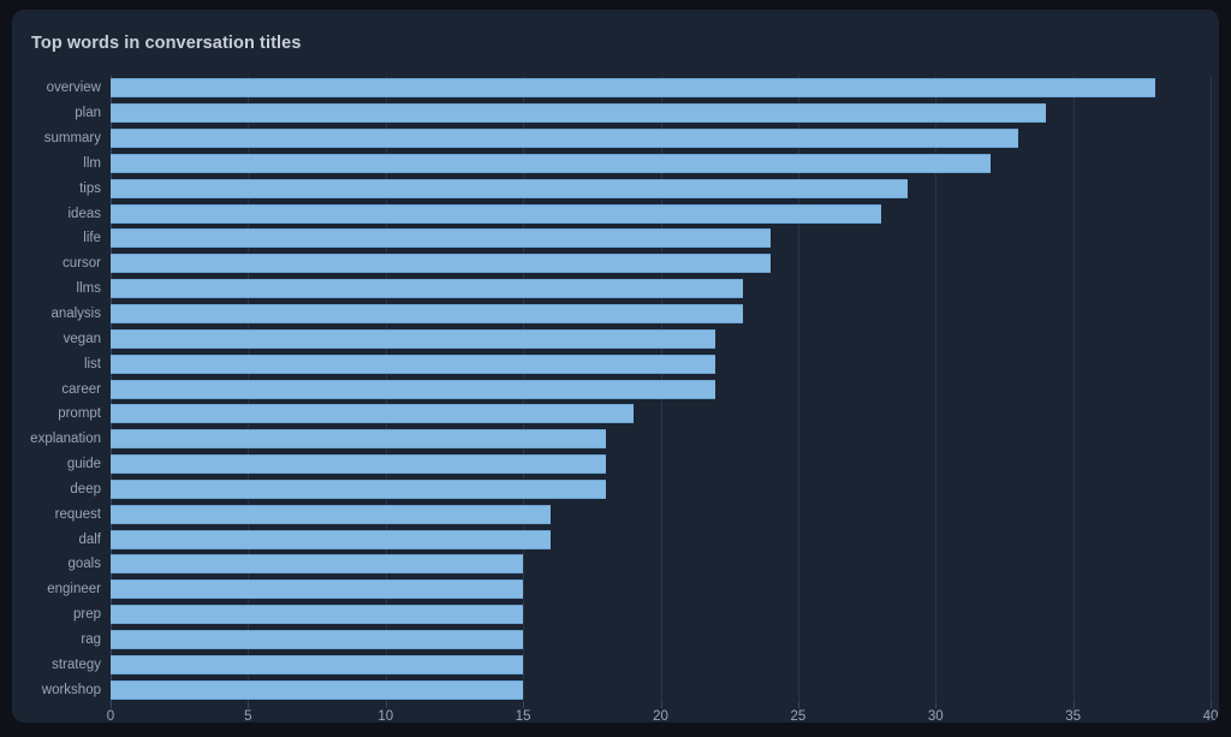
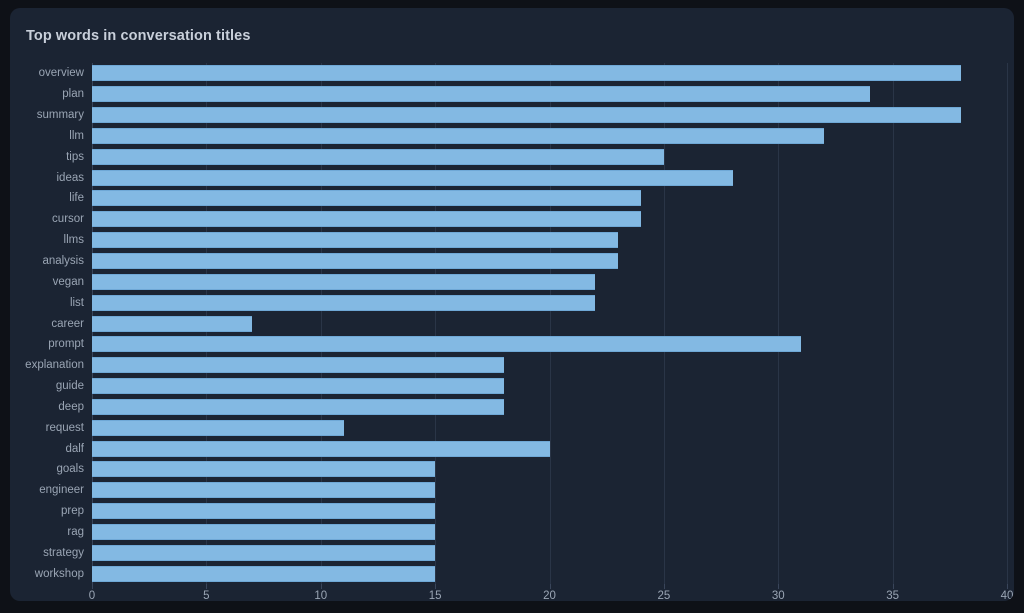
summary: 33 -> 38
tips: 29 -> 25
career: 22 -> 7
prompt: 19 -> 31
request: 16 -> 11
dalf: 16 -> 20
